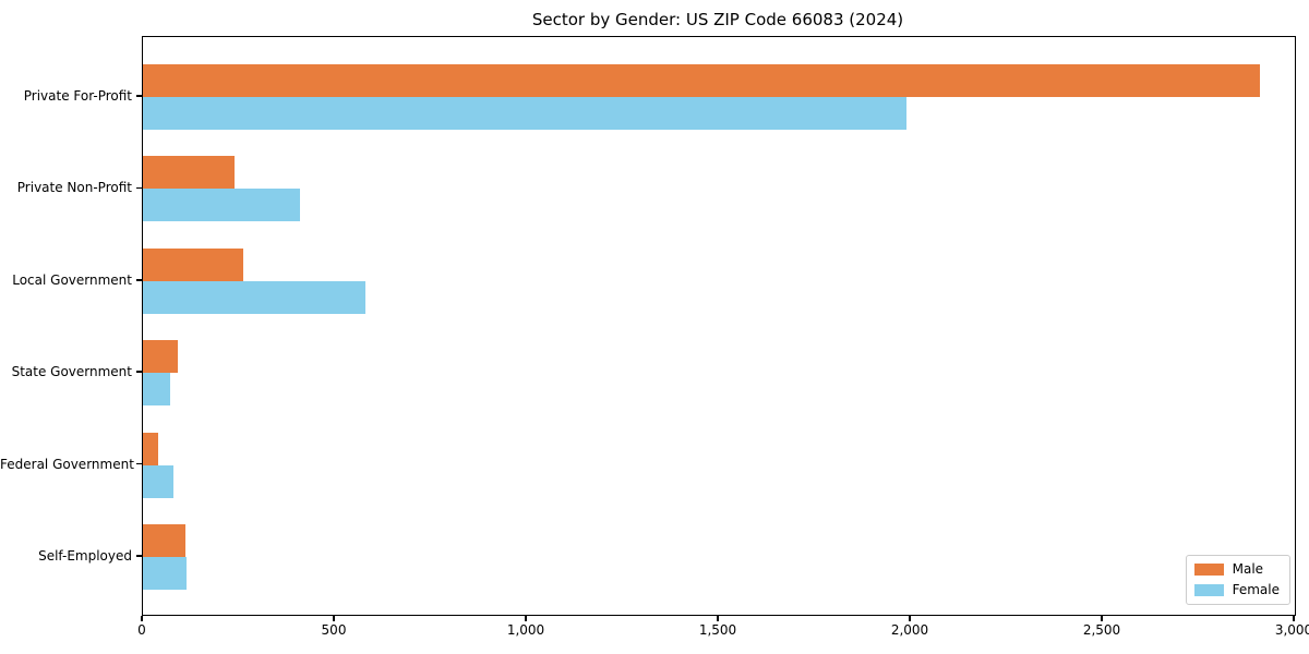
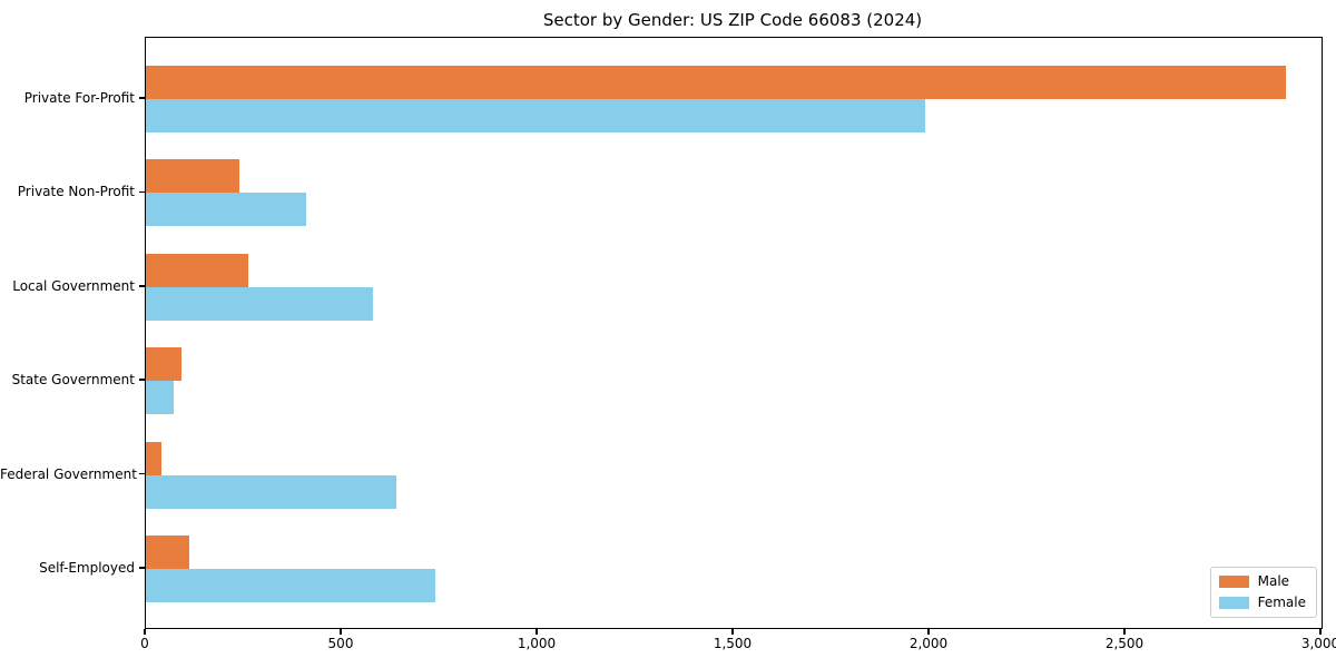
Female/Federal Government: 80 -> 640
Female/Self-Employed: 120 -> 740
